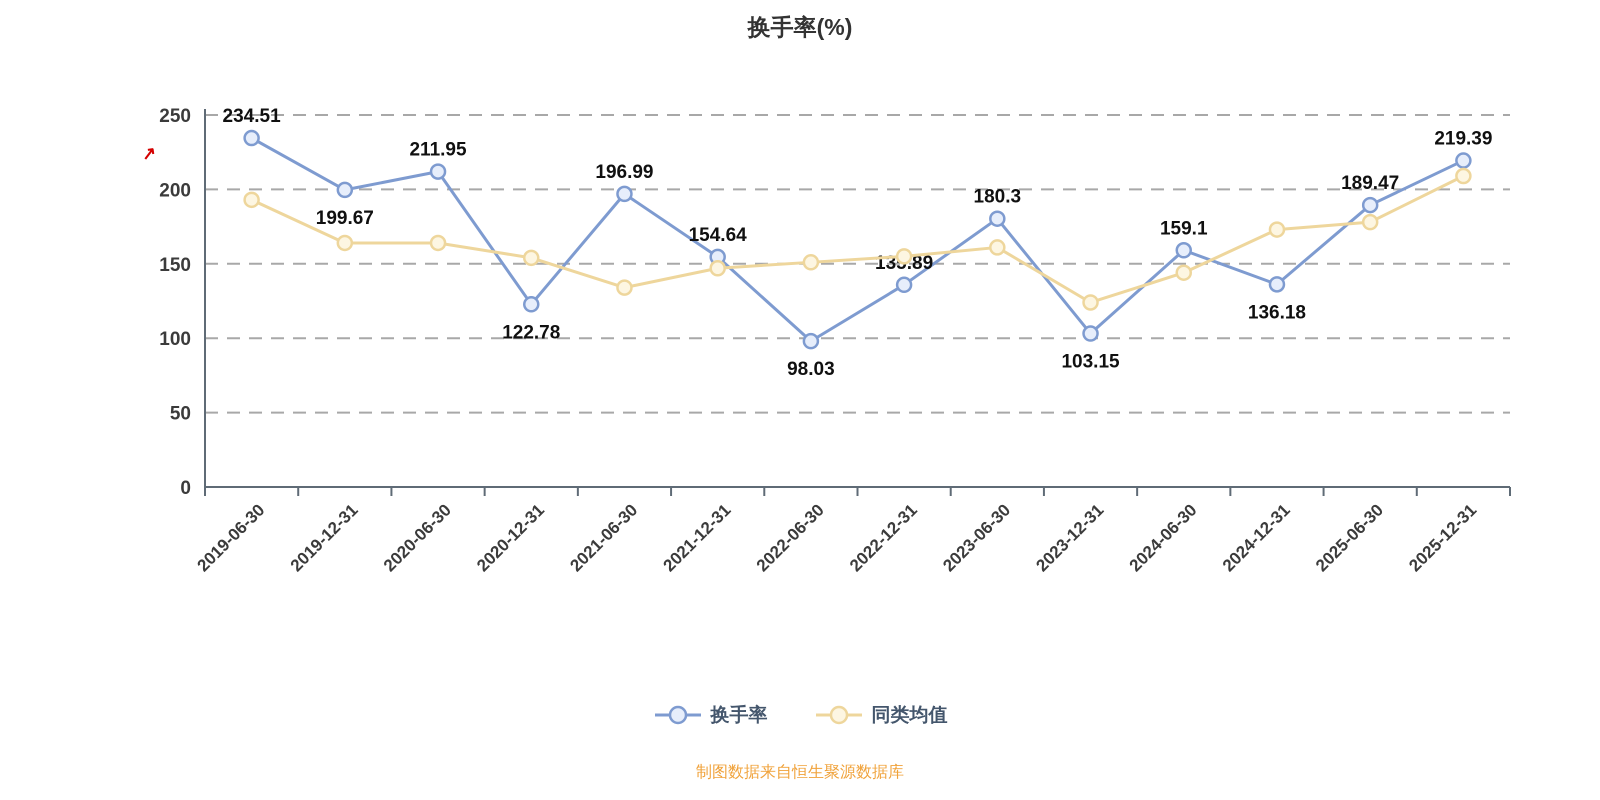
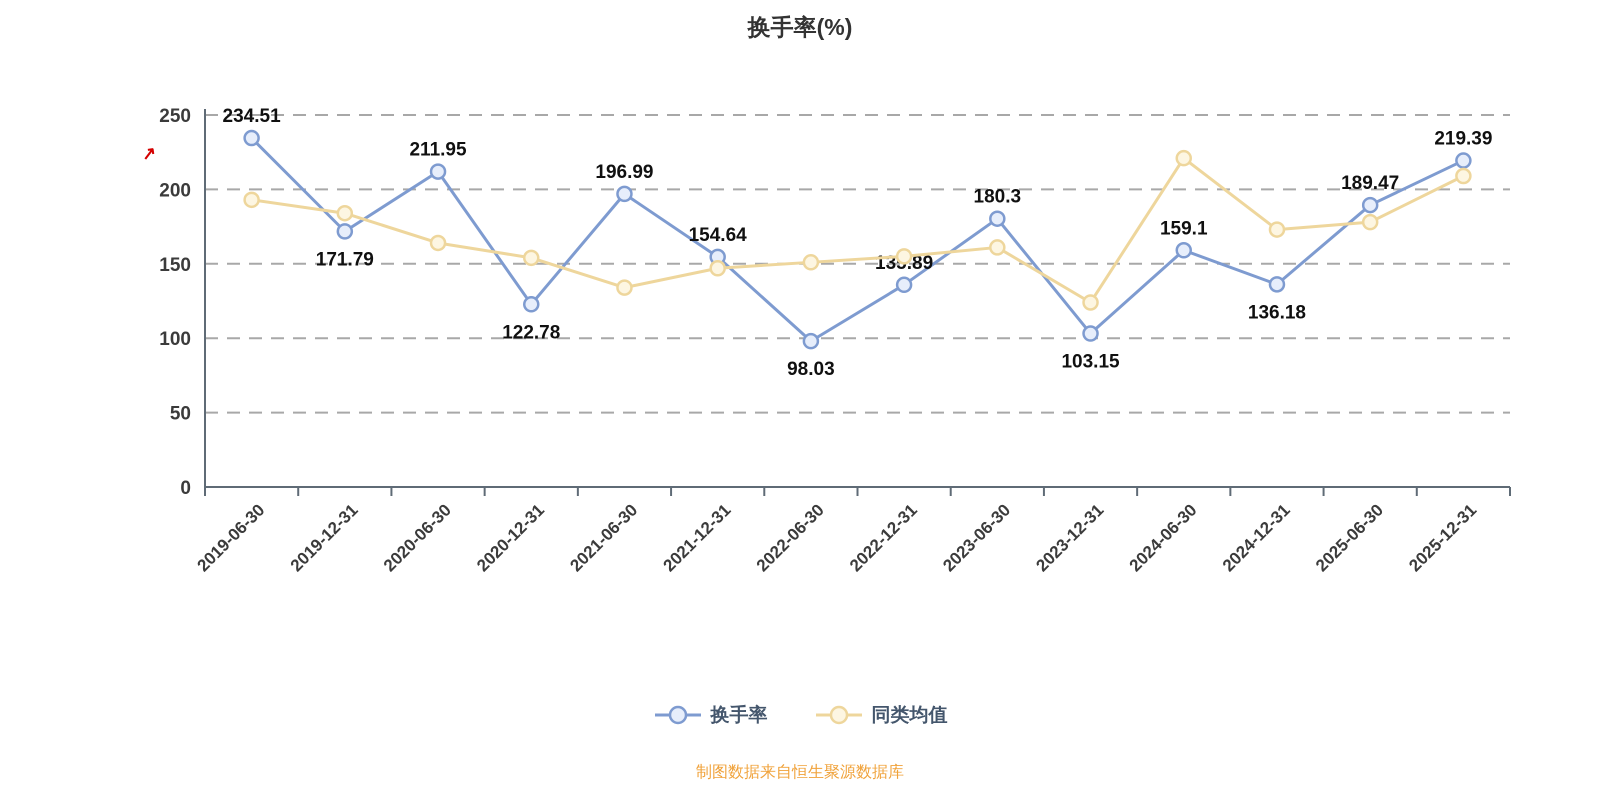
换手率/2019-12-31: 199.67 -> 171.79
同类均值/2019-12-31: 164 -> 184
同类均值/2024-06-30: 144 -> 221
